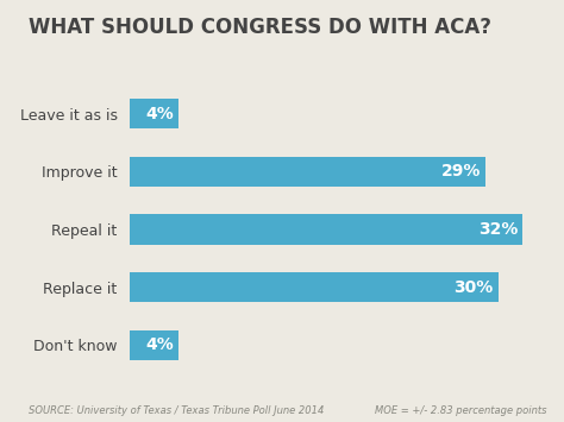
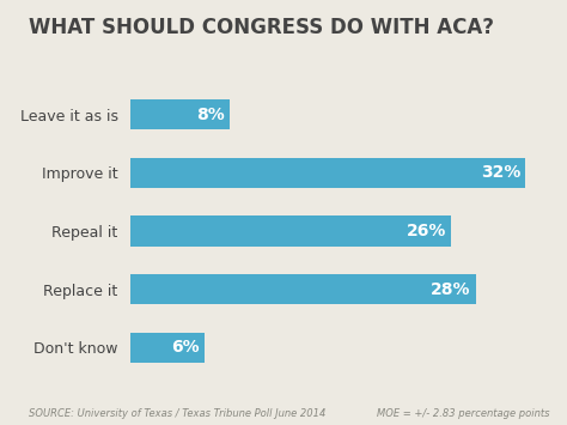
Leave it as is: 4% -> 8%
Improve it: 29% -> 32%
Repeal it: 32% -> 26%
Replace it: 30% -> 28%
Don't know: 4% -> 6%
